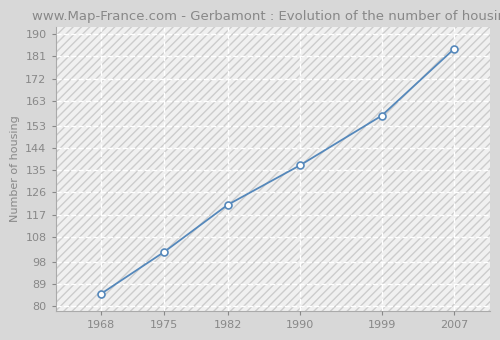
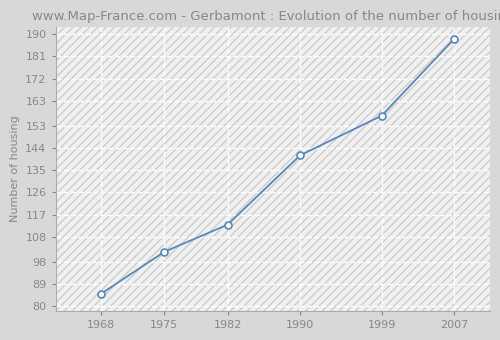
1982: 121 -> 113
1990: 137 -> 141
2007: 184 -> 188
